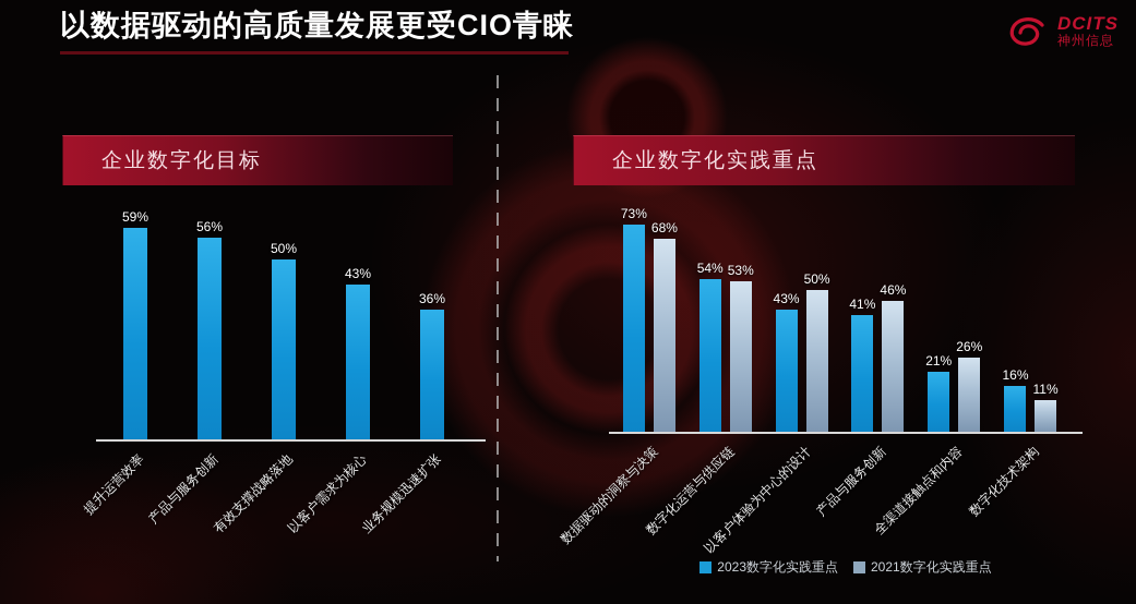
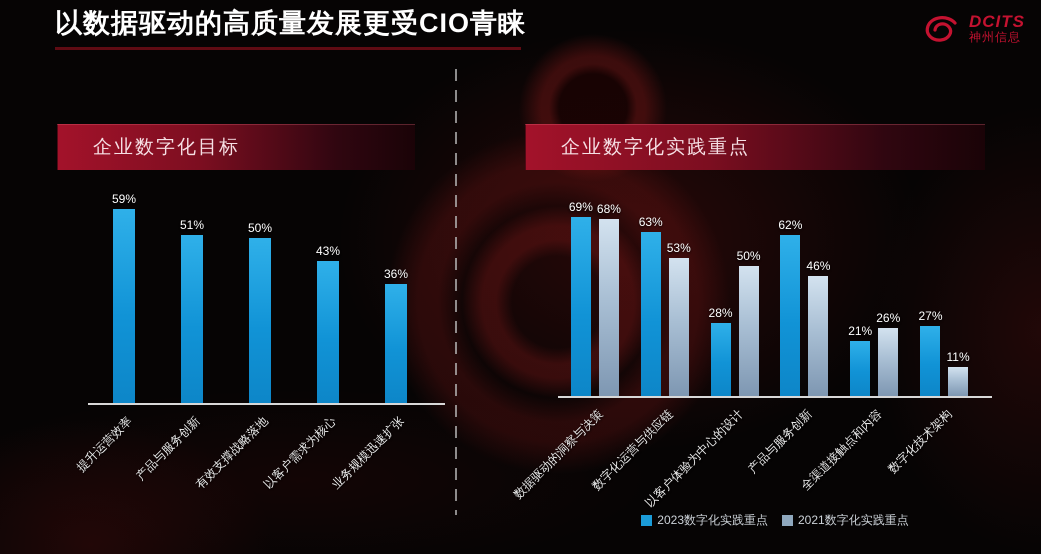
企业数字化目标/产品与服务创新: 56% -> 51%
企业数字化实践重点/2023数字化实践重点/数据驱动的洞察与决策: 73% -> 69%
企业数字化实践重点/2023数字化实践重点/数字化运营与供应链: 54% -> 63%
企业数字化实践重点/2023数字化实践重点/以客户体验为中心的设计: 43% -> 28%
企业数字化实践重点/2023数字化实践重点/产品与服务创新: 41% -> 62%
企业数字化实践重点/2023数字化实践重点/数字化技术架构: 16% -> 27%
